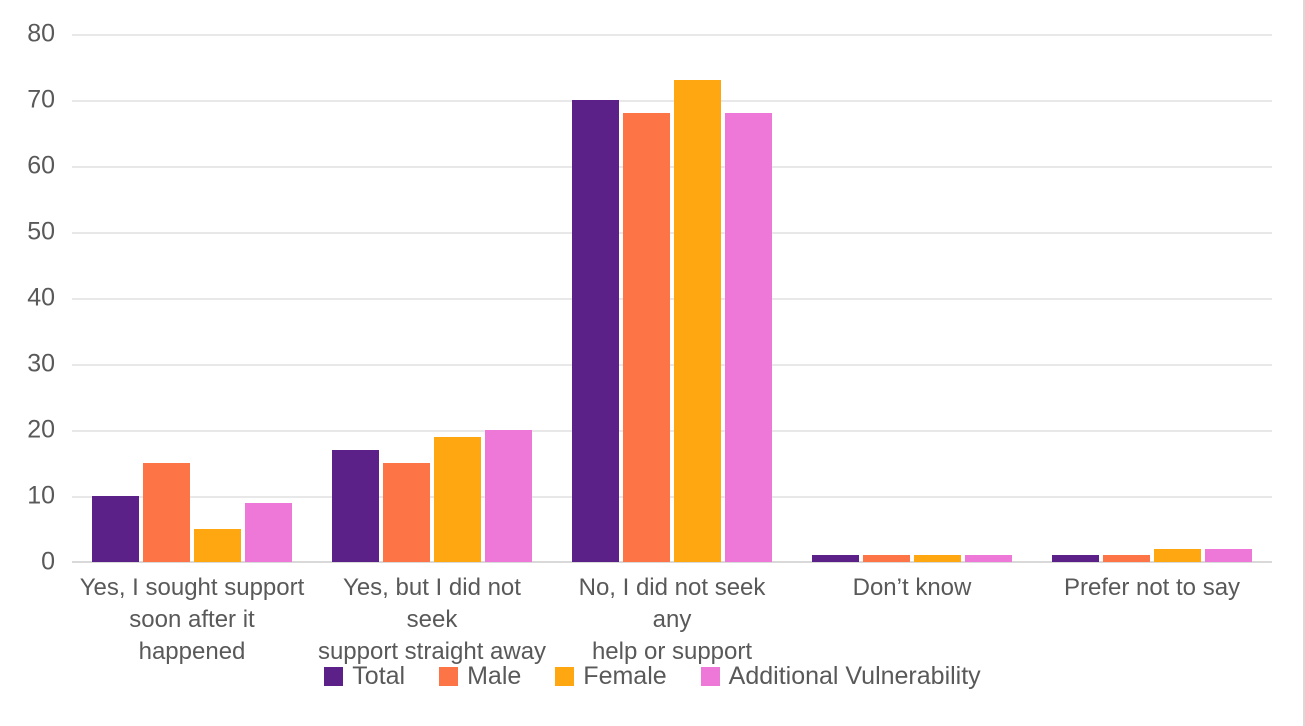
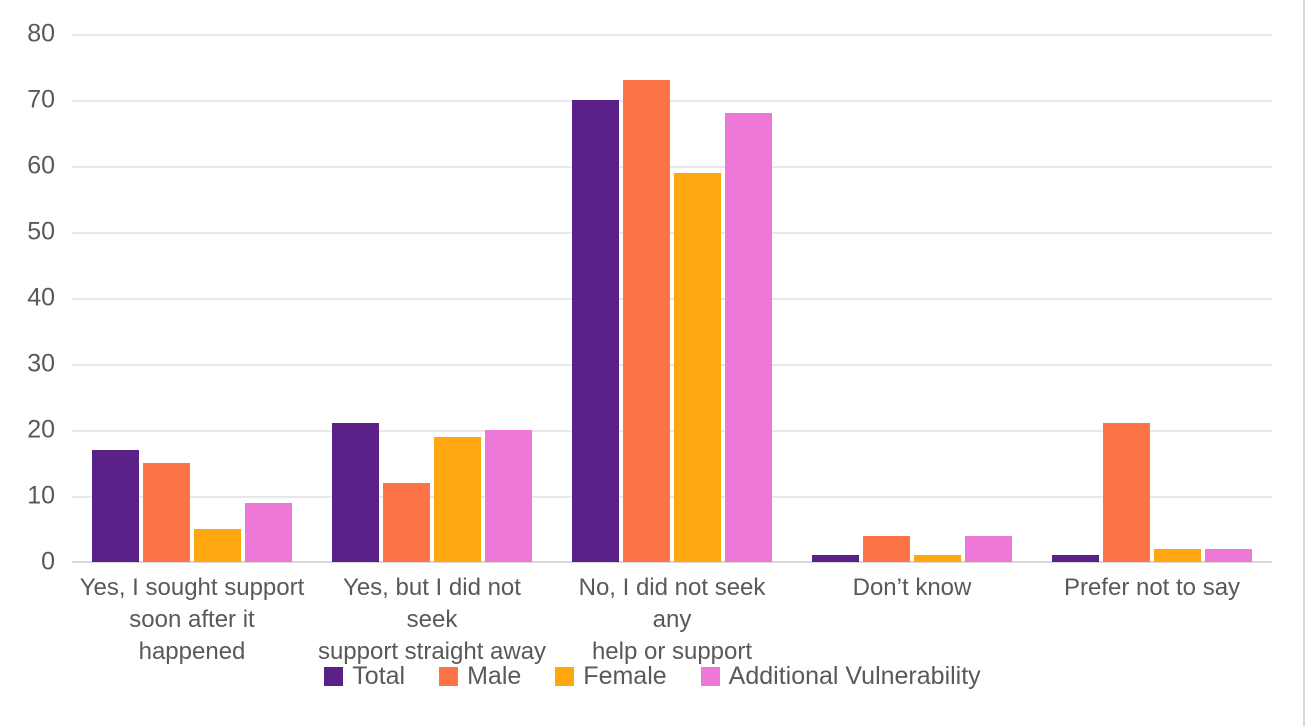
Total/Yes, I sought support soon after it happened: 10 -> 17
Total/Yes, but I did not seek support straight away: 17 -> 21
Male/Yes, but I did not seek support straight away: 15 -> 12
Male/No, I did not seek any help or support: 68 -> 73
Female/No, I did not seek any help or support: 73 -> 59
Male/Don’t know: 1 -> 4
Additional Vulnerability/Don’t know: 1 -> 4
Male/Prefer not to say: 1 -> 21
